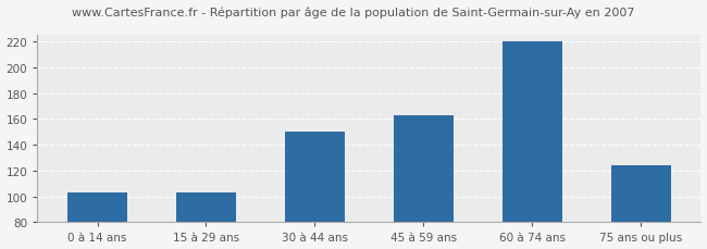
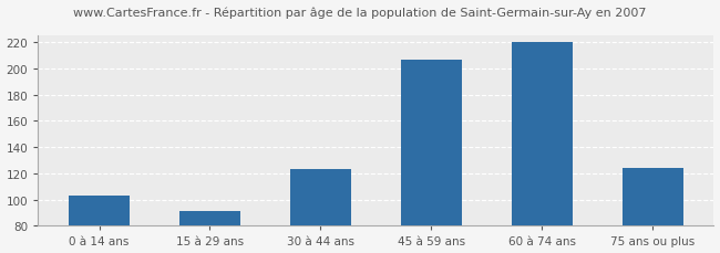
15 à 29 ans: 103 -> 91
30 à 44 ans: 150 -> 123
45 à 59 ans: 163 -> 207
